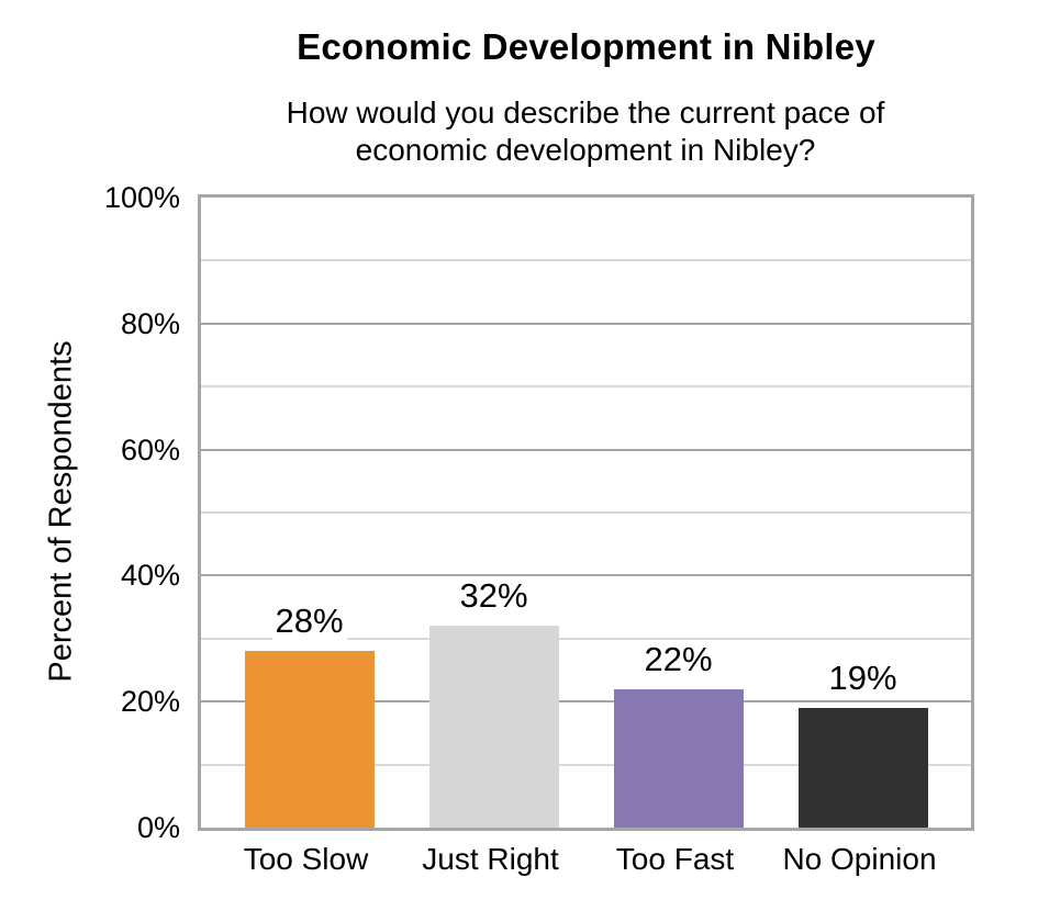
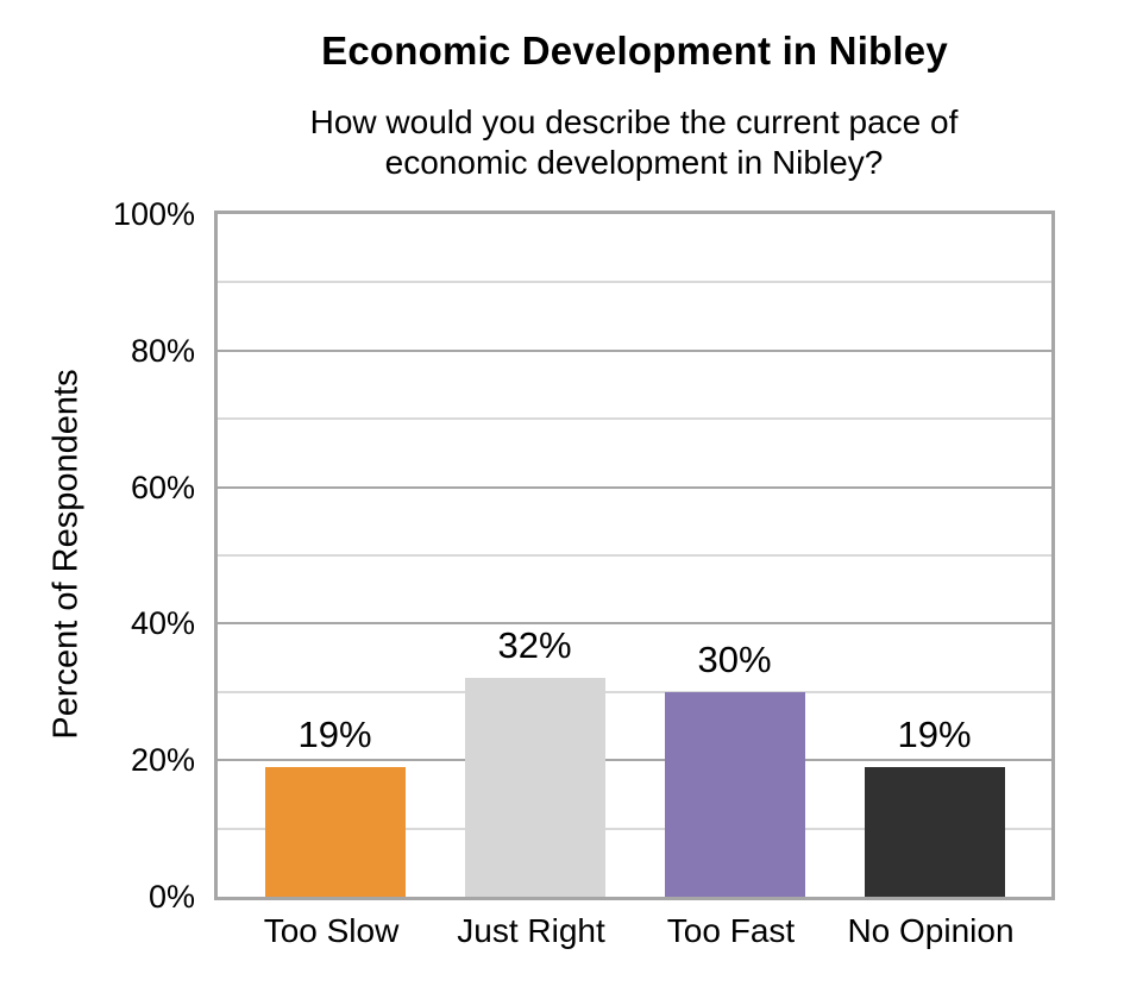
Too Slow: 28% -> 19%
Too Fast: 22% -> 30%
